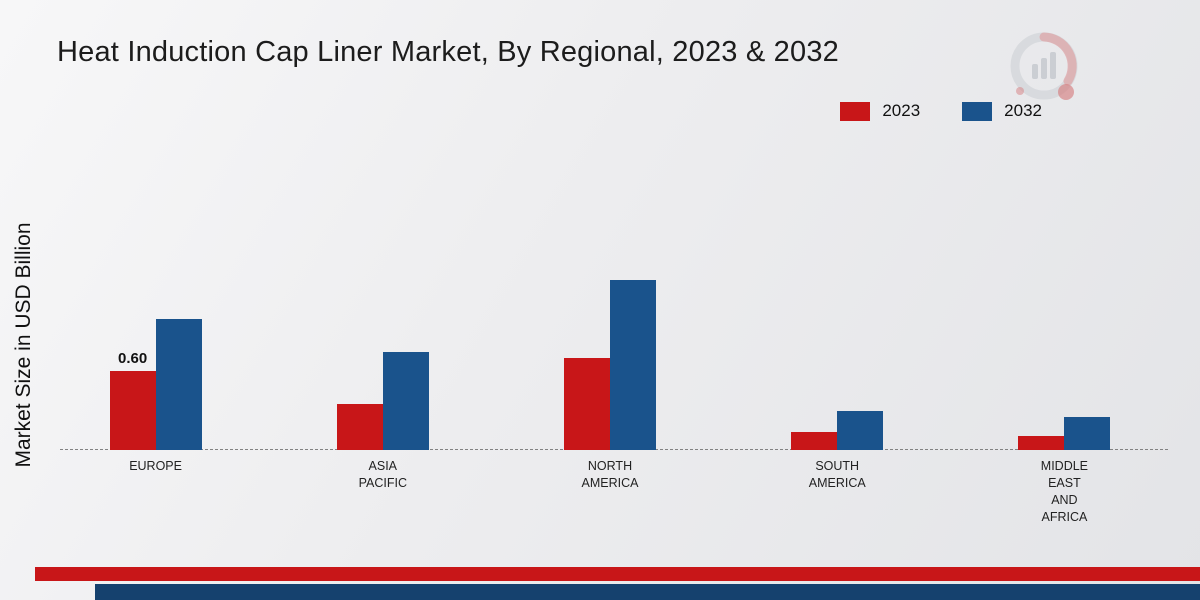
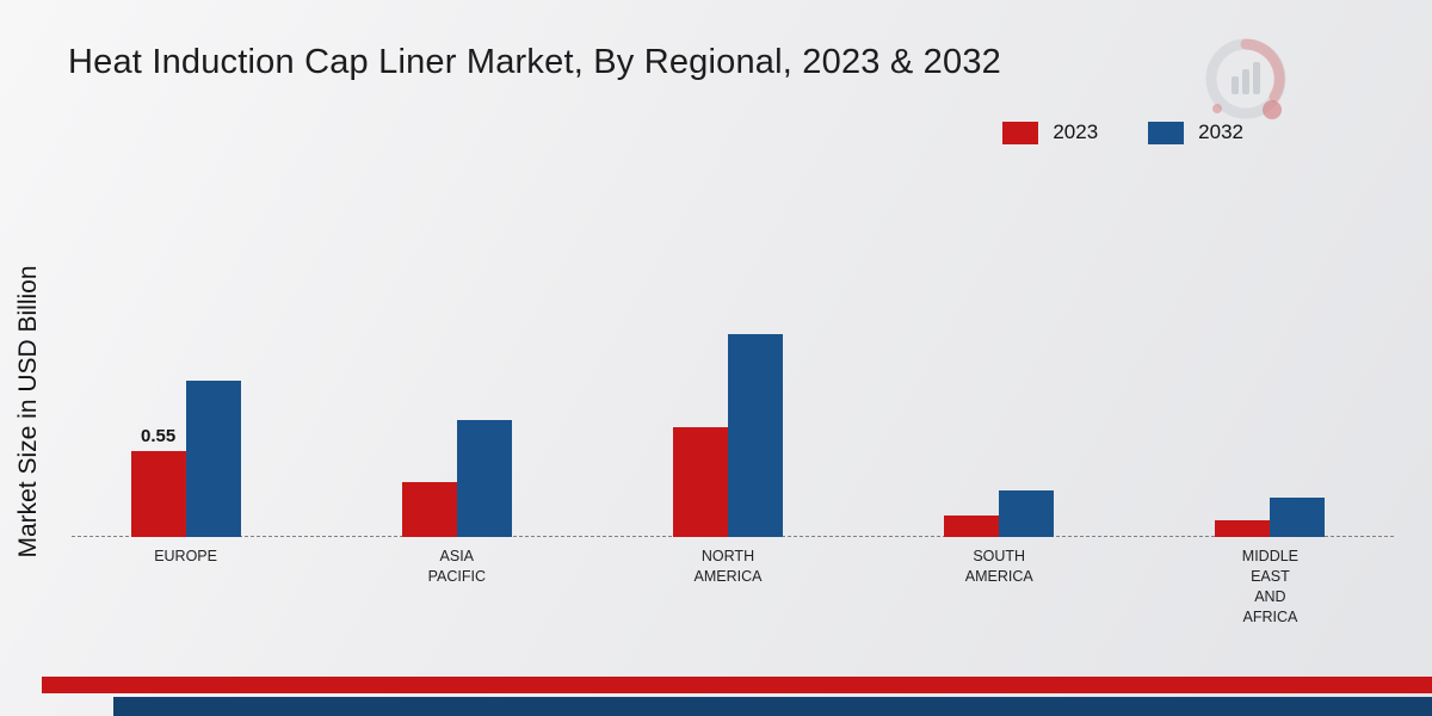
2023/EUROPE: 0.60 -> 0.55
